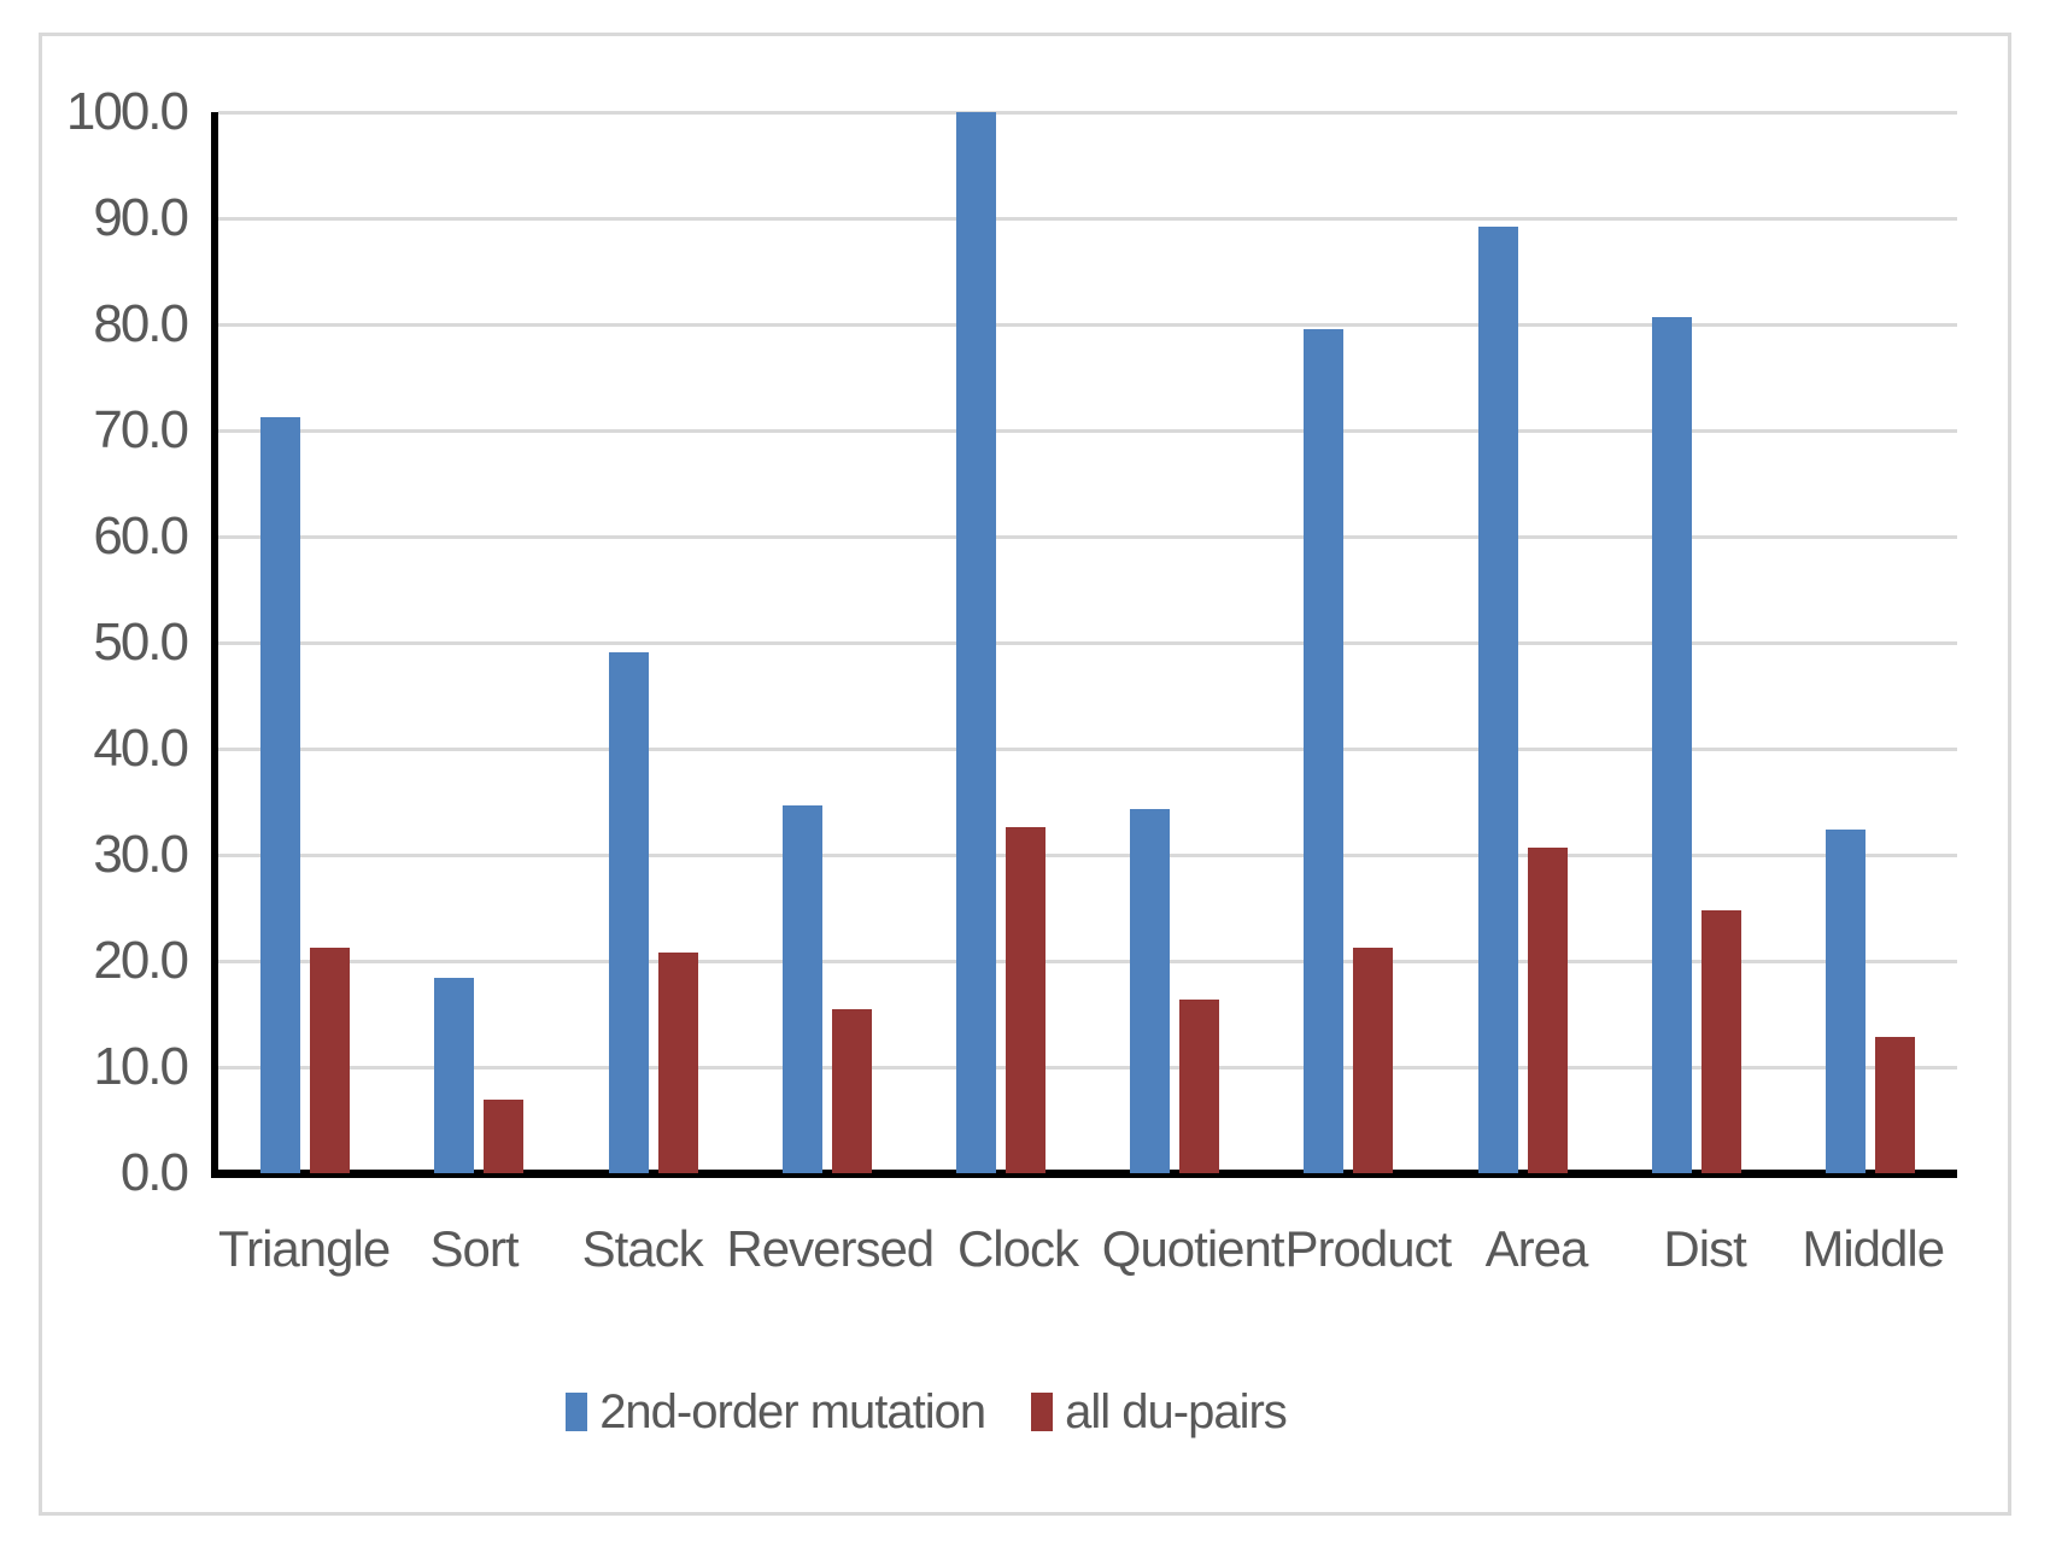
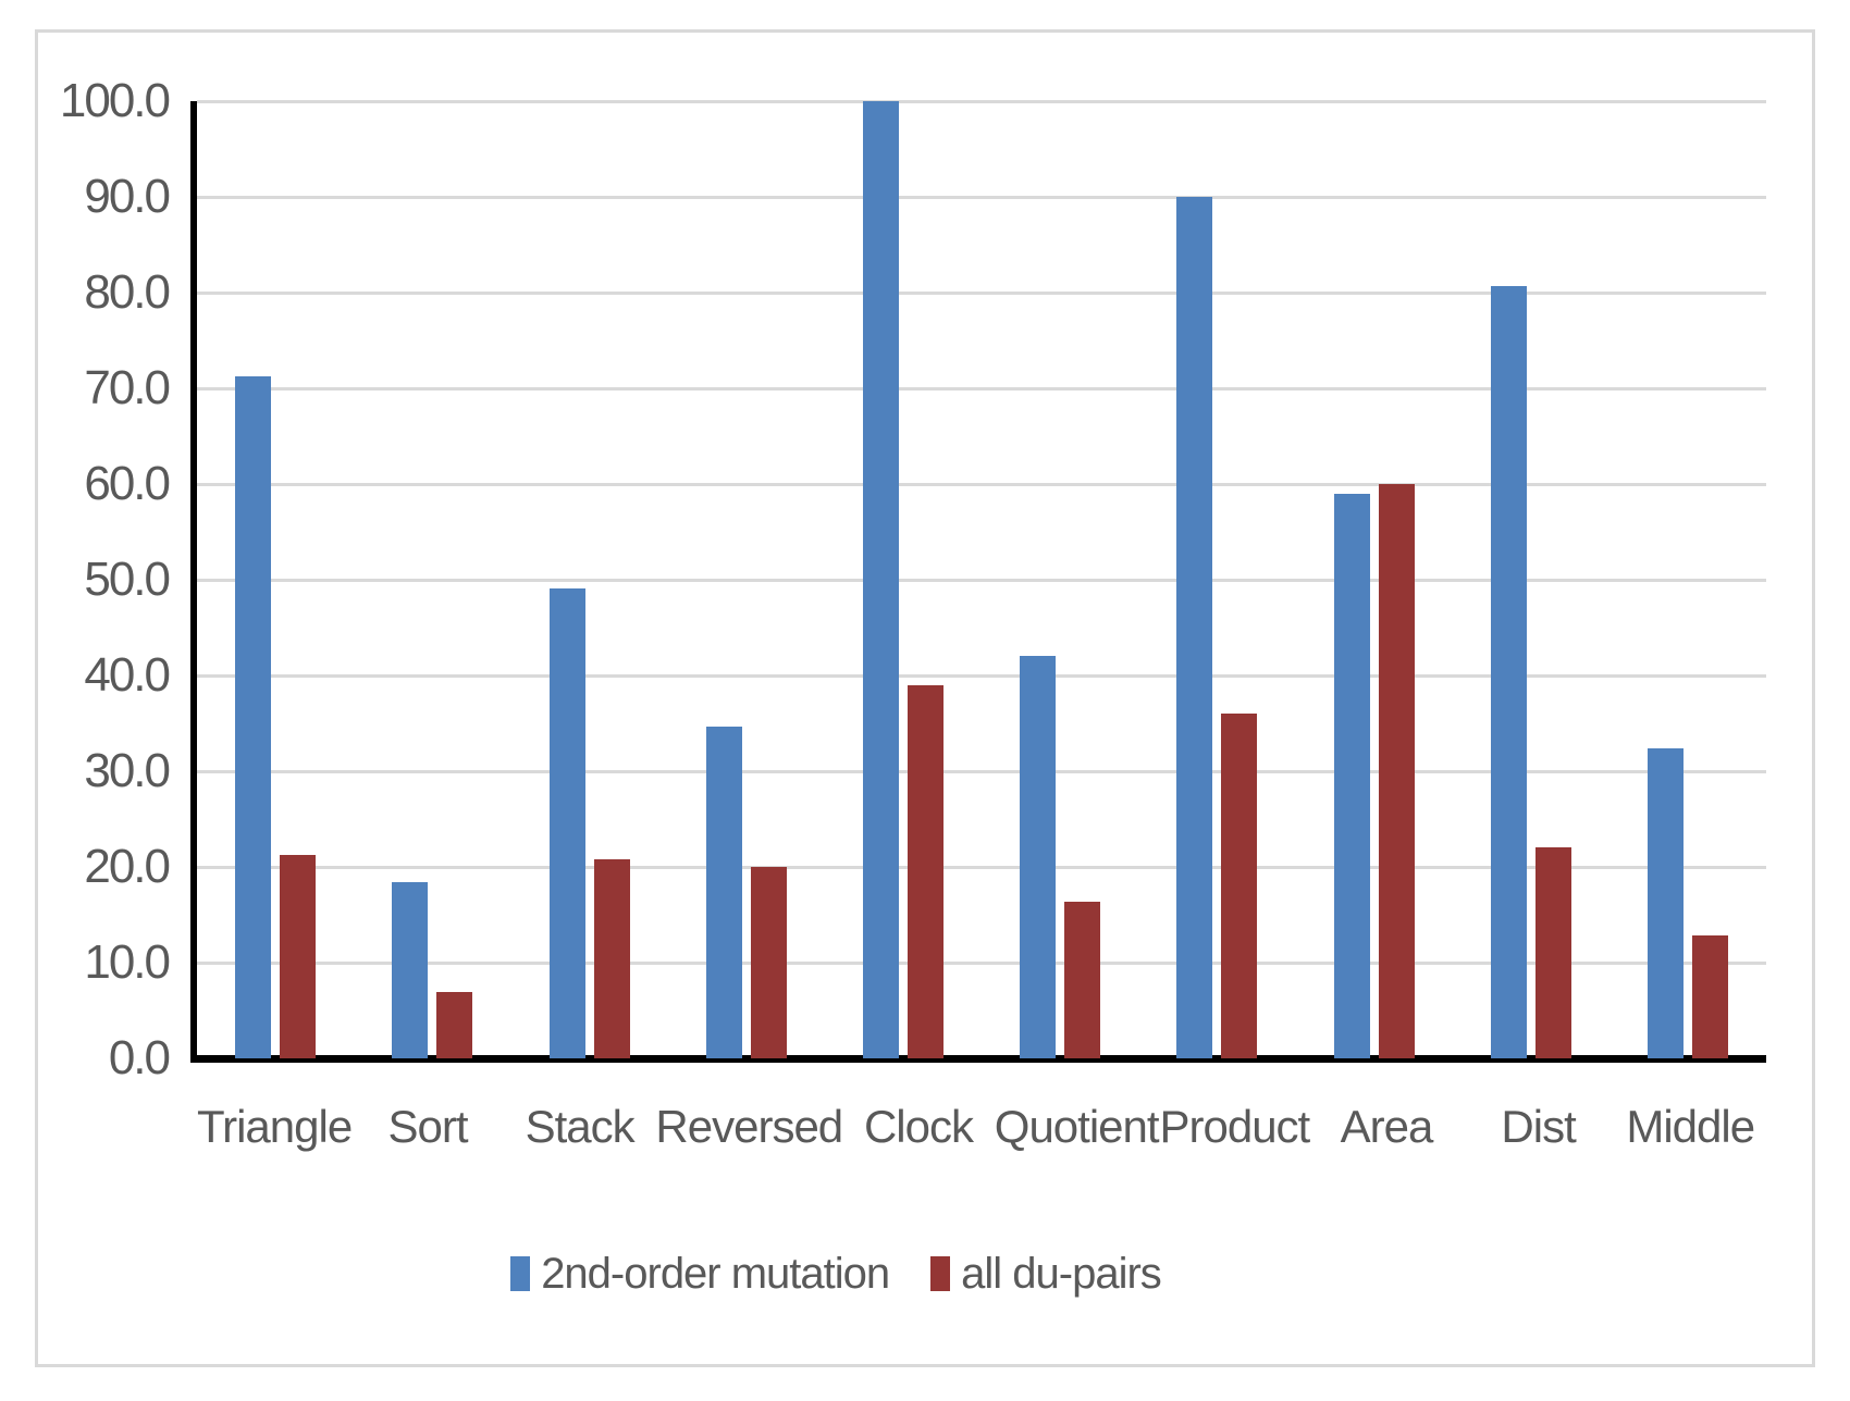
all du-pairs/Reversed: 16 -> 20
all du-pairs/Clock: 33 -> 39
2nd-order mutation/Quotient: 34 -> 42
2nd-order mutation/Product: 80 -> 90
all du-pairs/Product: 21 -> 36
2nd-order mutation/Area: 89 -> 59
all du-pairs/Area: 31 -> 60
all du-pairs/Dist: 25 -> 22
